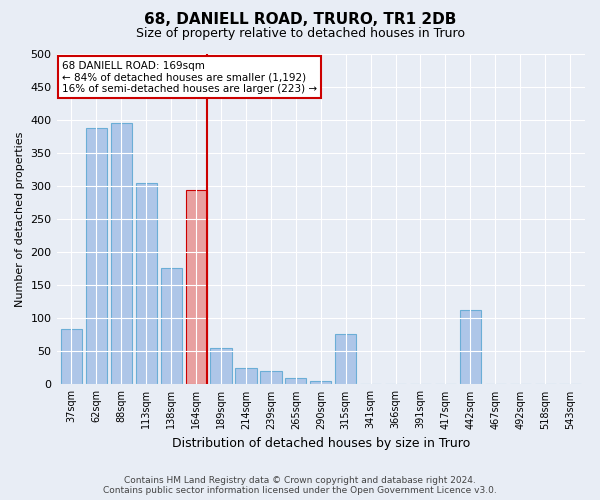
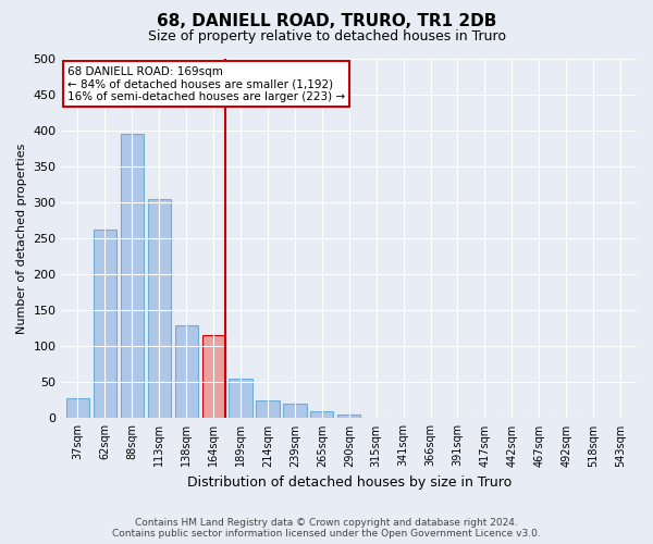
37sqm: 84 -> 28
62sqm: 388 -> 263
138sqm: 176 -> 130
164sqm: 294 -> 115
315sqm: 76 -> 1
442sqm: 112 -> 1
